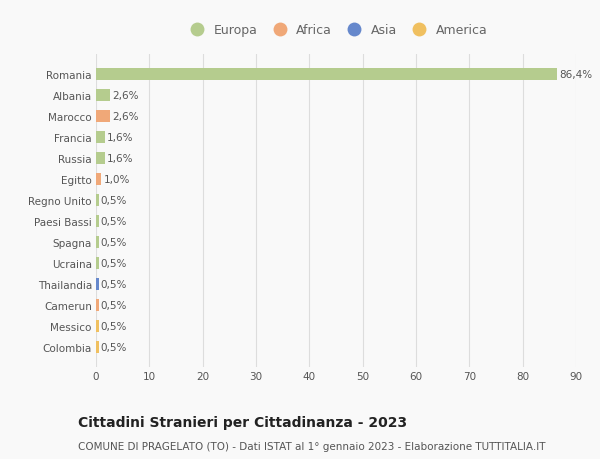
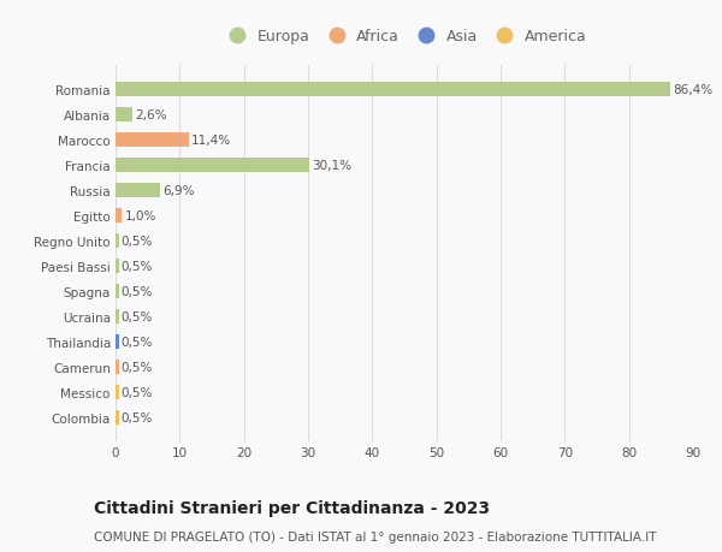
Marocco: 2,6% -> 11,4%
Francia: 1,6% -> 30,1%
Russia: 1,6% -> 6,9%
